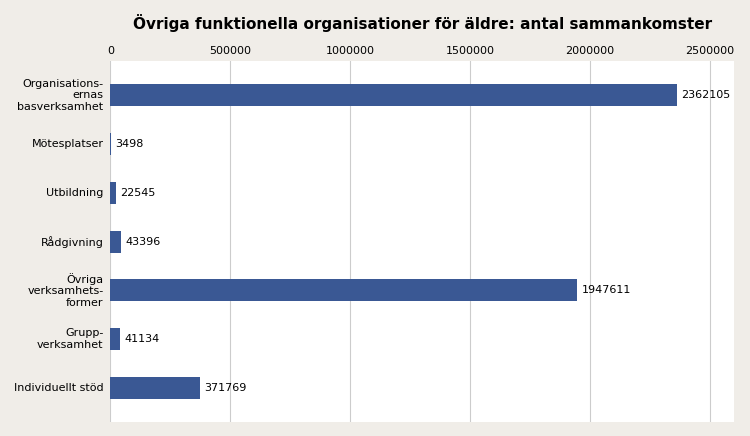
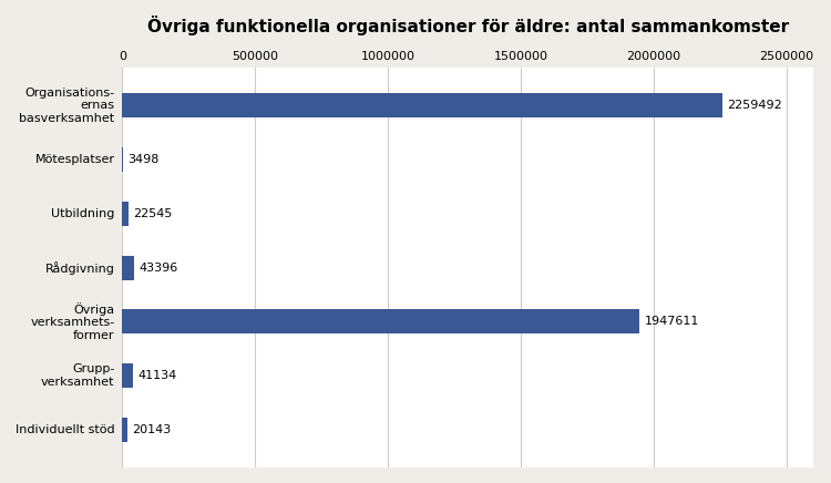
Organisations- ernas basverksamhet: 2362105 -> 2259492
Individuellt stöd: 371769 -> 20143
